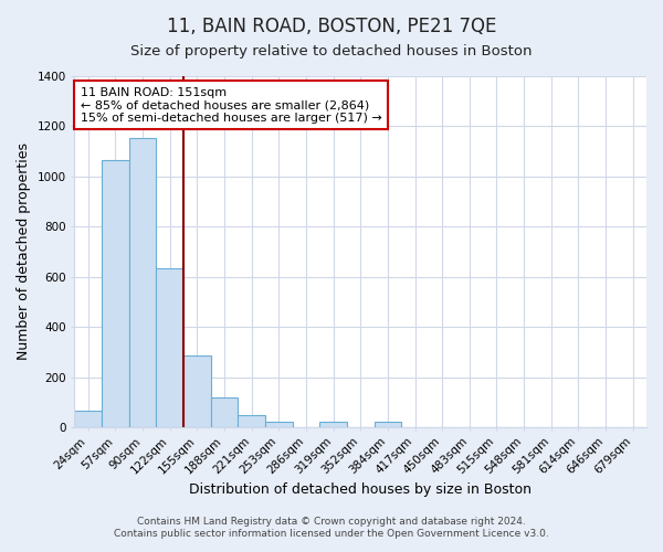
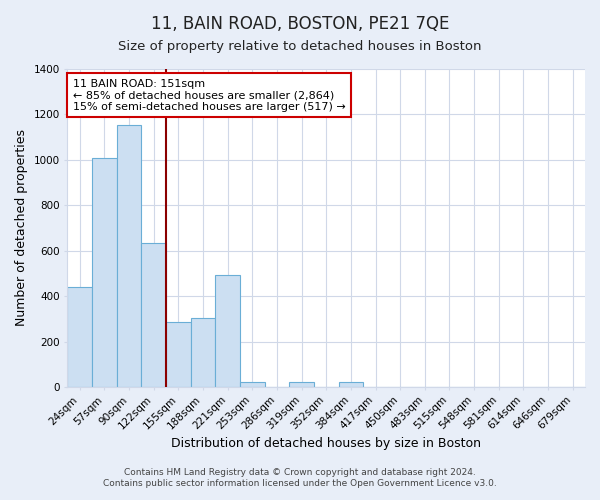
24sqm: 65 -> 440
57sqm: 1065 -> 1010
188sqm: 120 -> 305
221sqm: 47 -> 495
